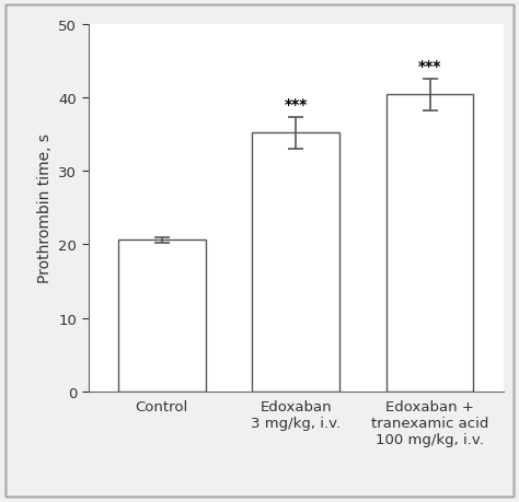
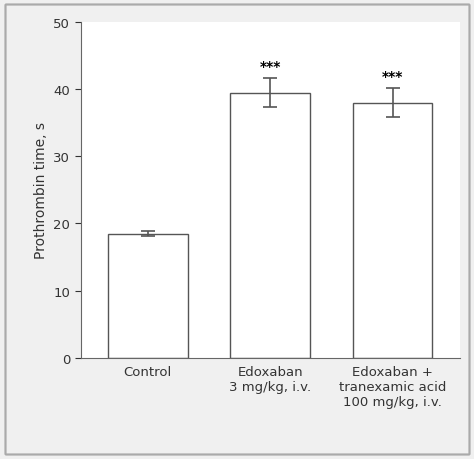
Control: 20.6 -> 18.5
Edoxaban 3 mg/kg, i.v.: 35.2 -> 39.5
Edoxaban + tranexamic acid 100 mg/kg, i.v.: 40.4 -> 38.0
